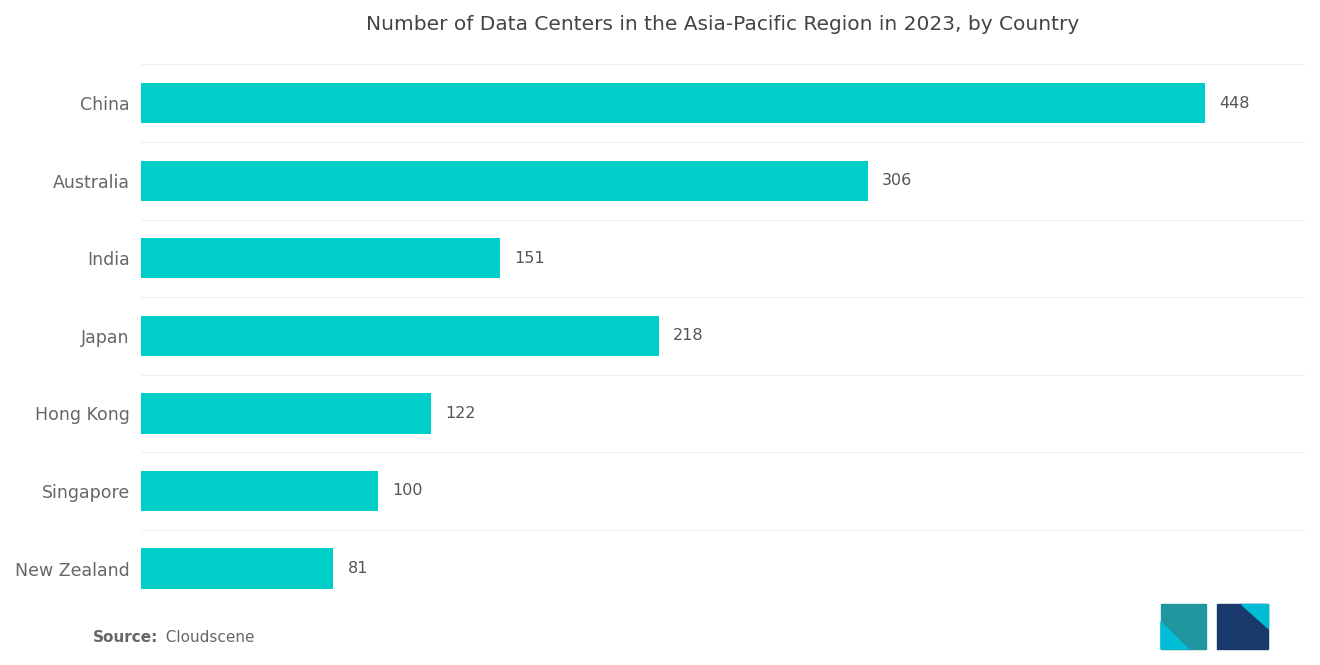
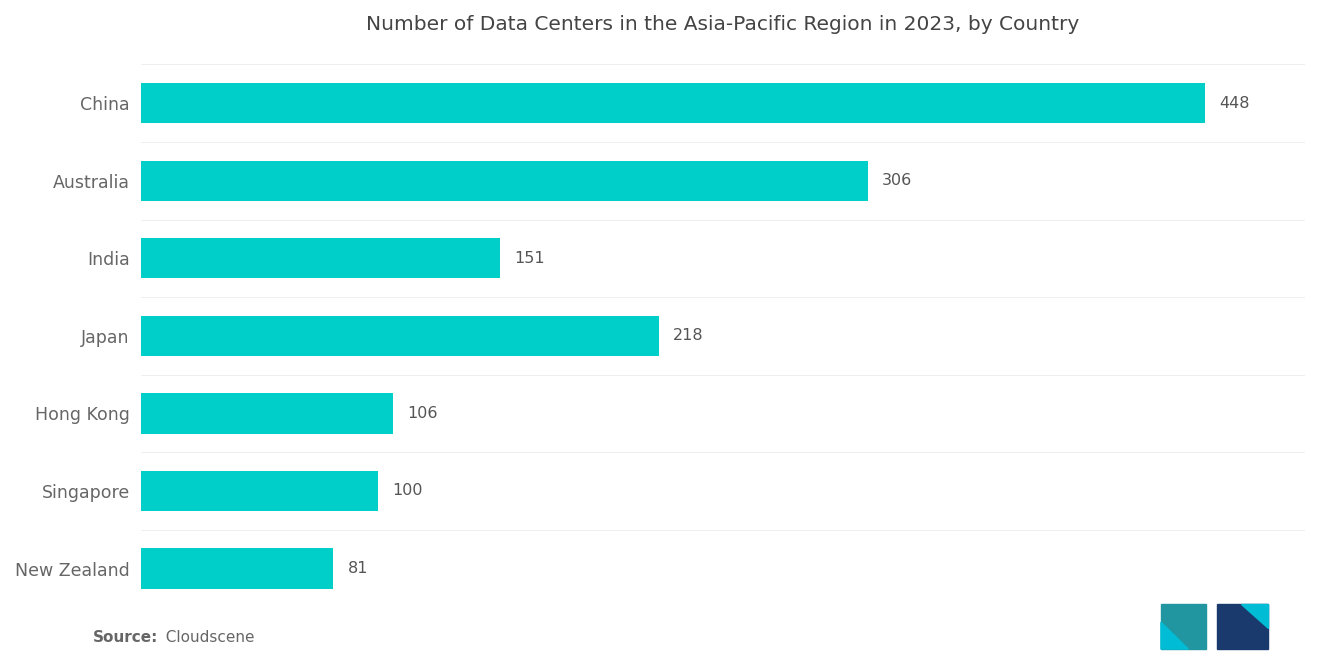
Hong Kong: 122 -> 106
